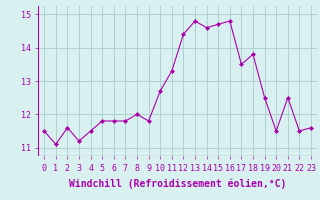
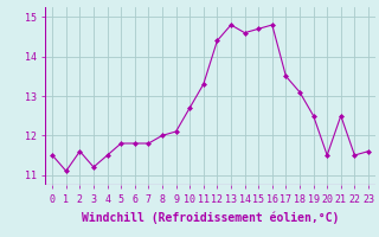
9: 11.8 -> 12.1
18: 13.8 -> 13.1
